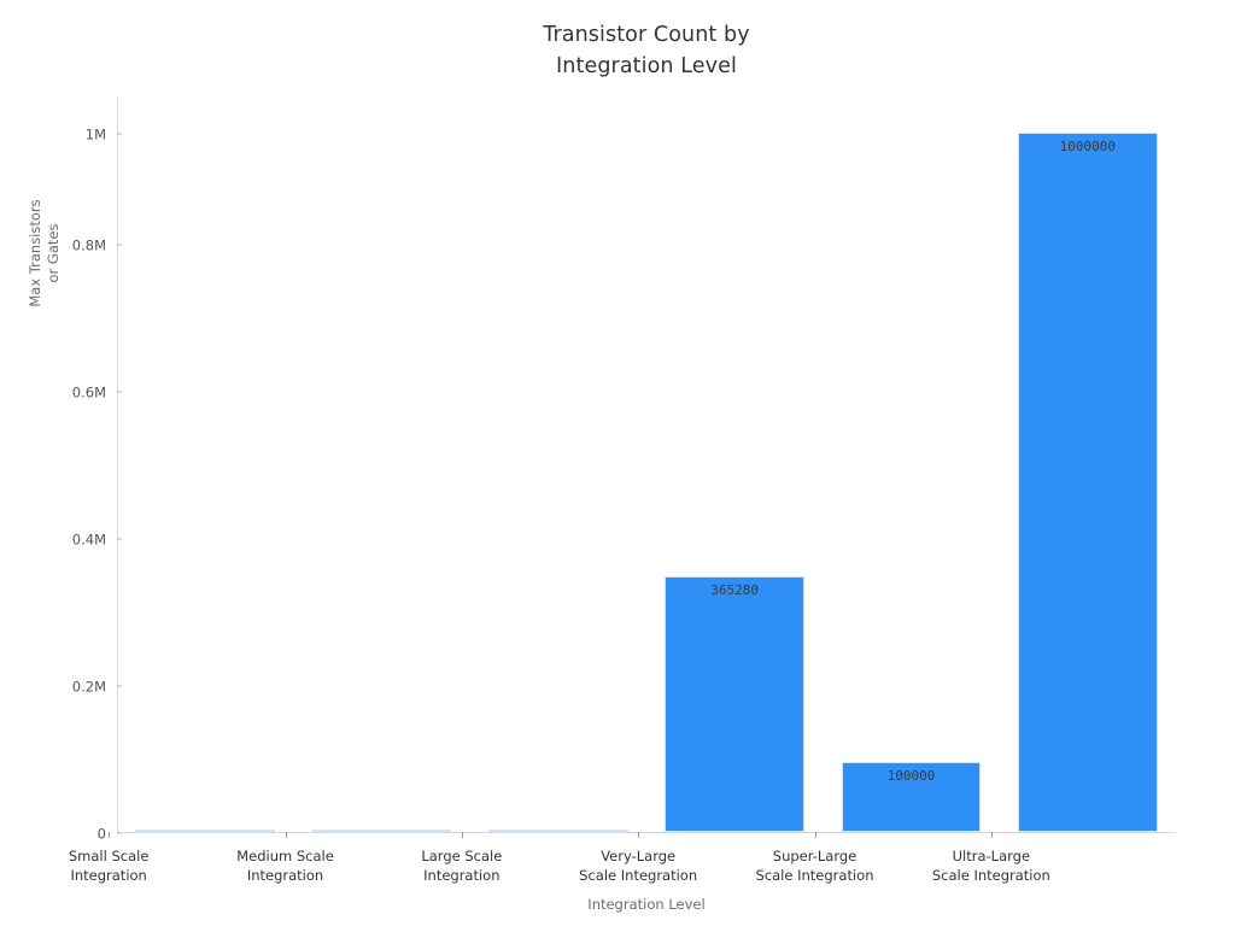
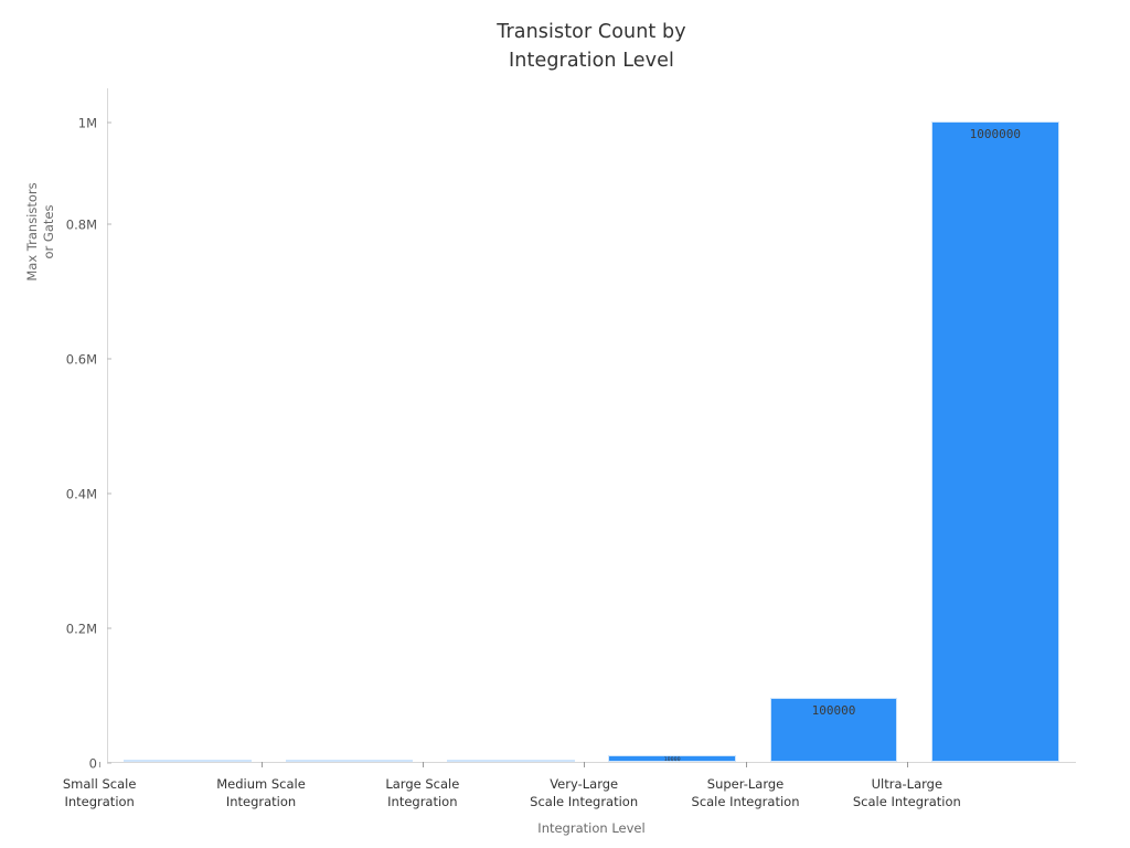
Very-Large Scale Integration: 365280 -> 10000
